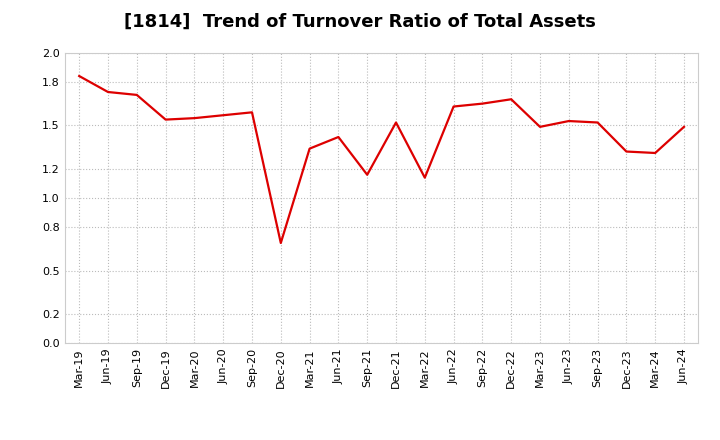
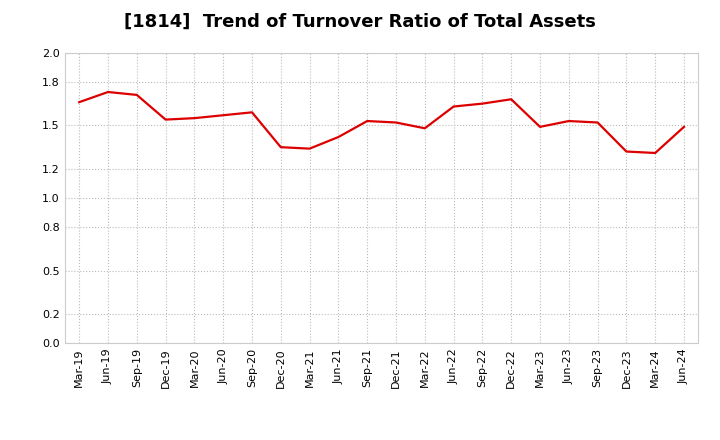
Mar-19: 1.84 -> 1.66
Dec-20: 0.69 -> 1.35
Sep-21: 1.16 -> 1.53
Mar-22: 1.14 -> 1.48
